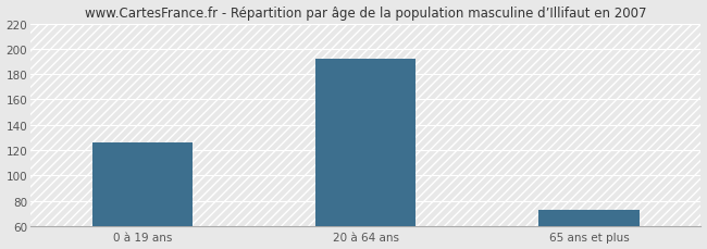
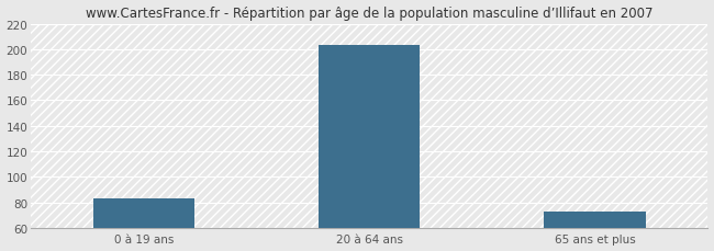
0 à 19 ans: 126 -> 83
20 à 64 ans: 192 -> 203
